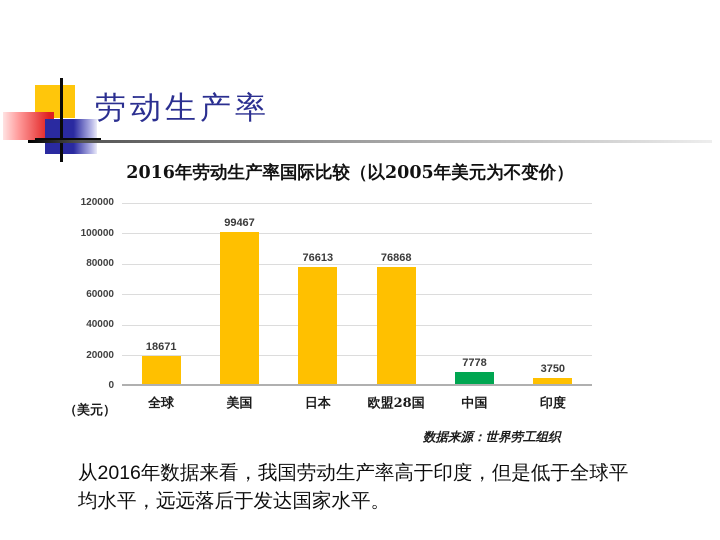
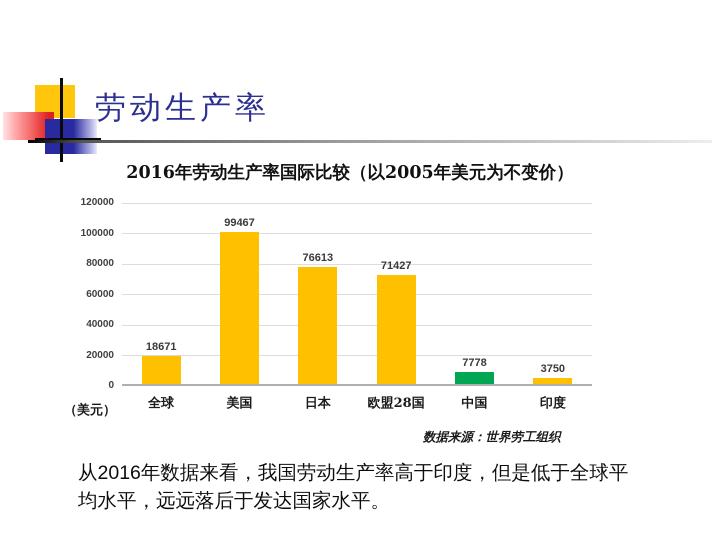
欧盟28国: 76868 -> 71427
